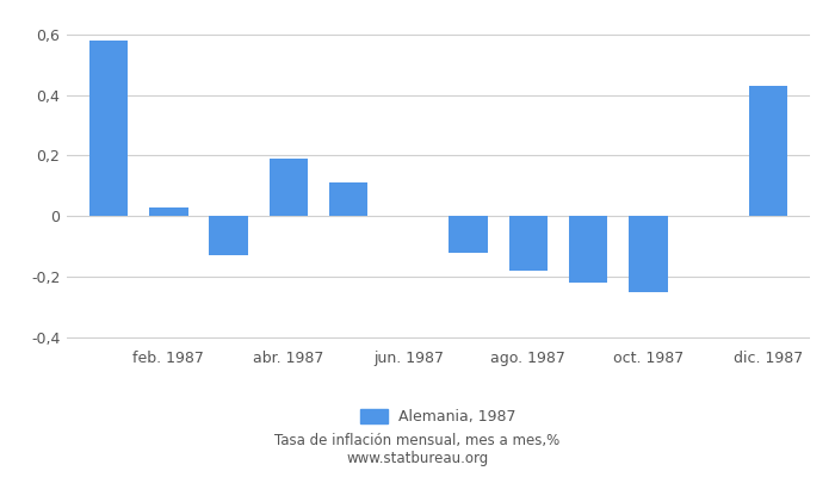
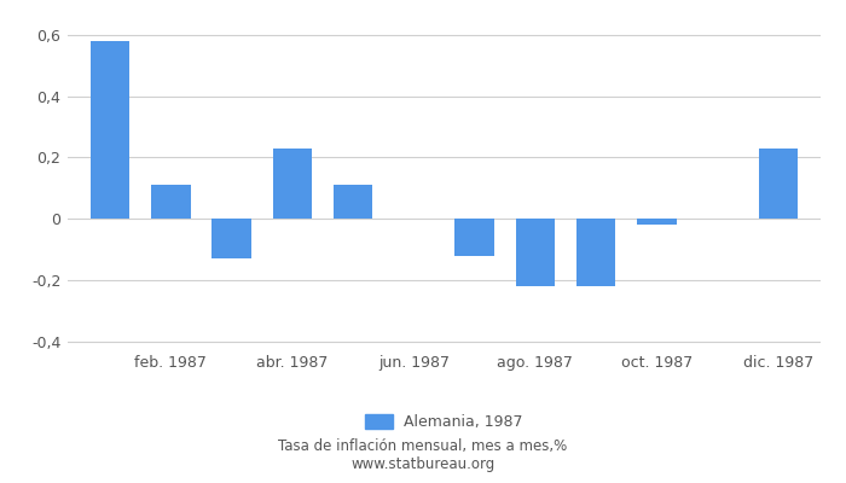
feb. 1987: 0,03 -> 0,11
abr. 1987: 0,19 -> 0,23
ago. 1987: -0,18 -> -0,22
oct. 1987: -0,25 -> -0,02
dic. 1987: 0,43 -> 0,23
